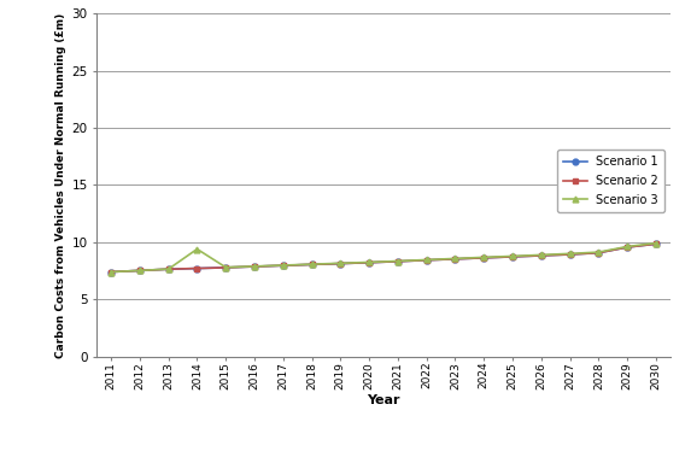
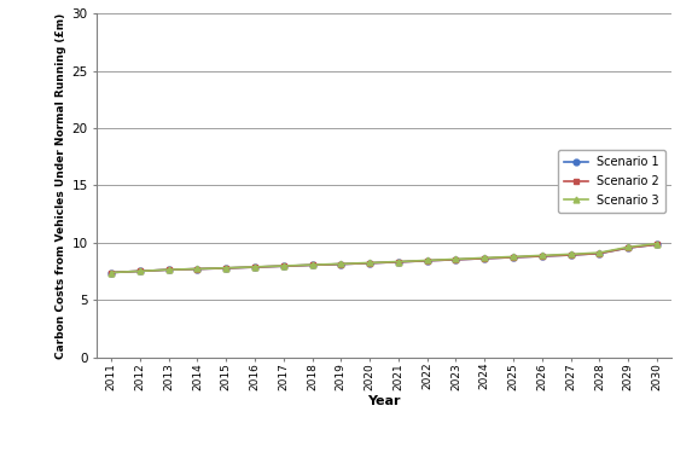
Scenario 3/2014: 9.4 -> 7.7
